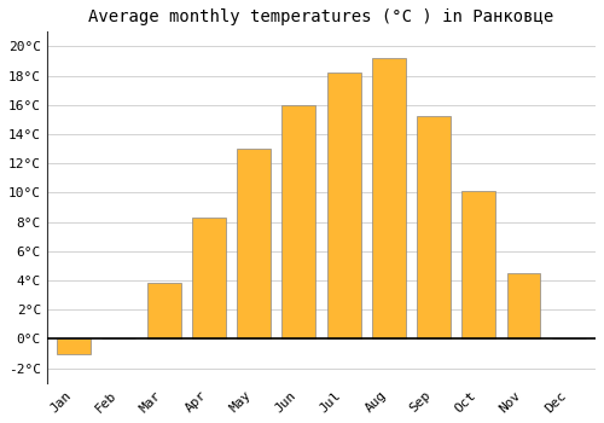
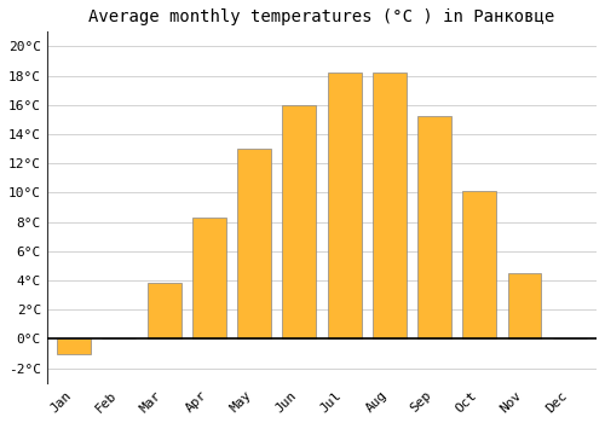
Aug: 19.2°C -> 18.2°C
